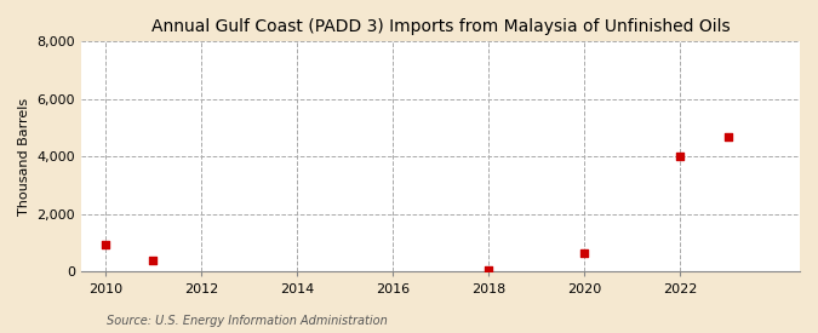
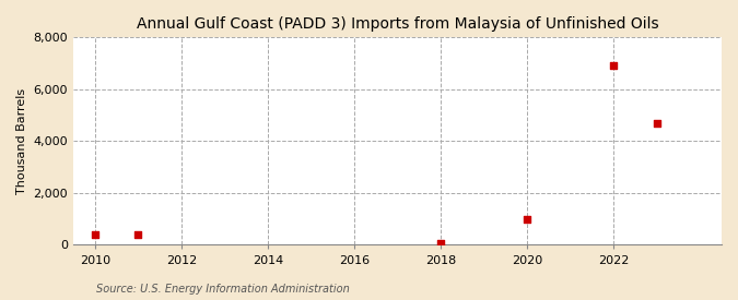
2010: 950 -> 400
2020: 650 -> 1,000
2022: 4,000 -> 6,900
